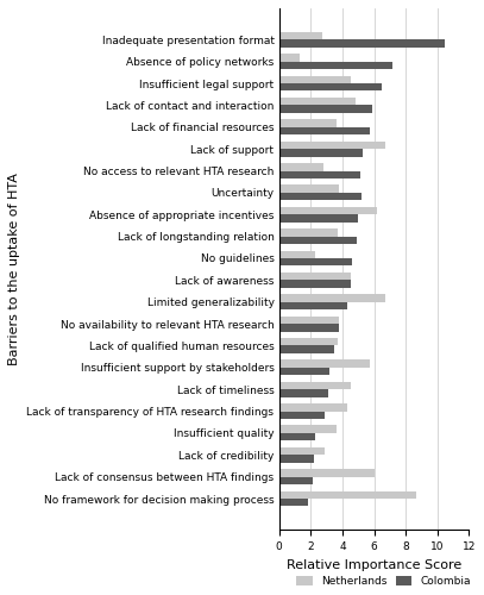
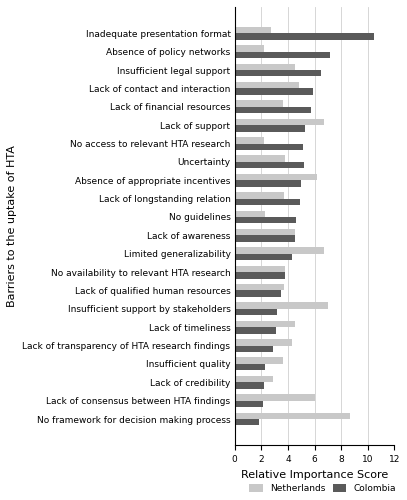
Netherlands/Absence of policy networks: 1.3 -> 2.2
Netherlands/No access to relevant HTA research: 2.8 -> 2.2
Netherlands/Insufficient support by stakeholders: 5.7 -> 7.0
